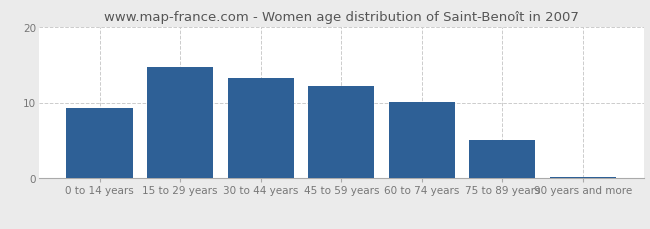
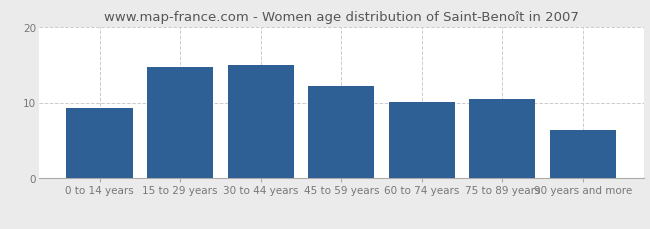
30 to 44 years: 13.2 -> 15.0
75 to 89 years: 5.1 -> 10.4
90 years and more: 0.2 -> 6.4
